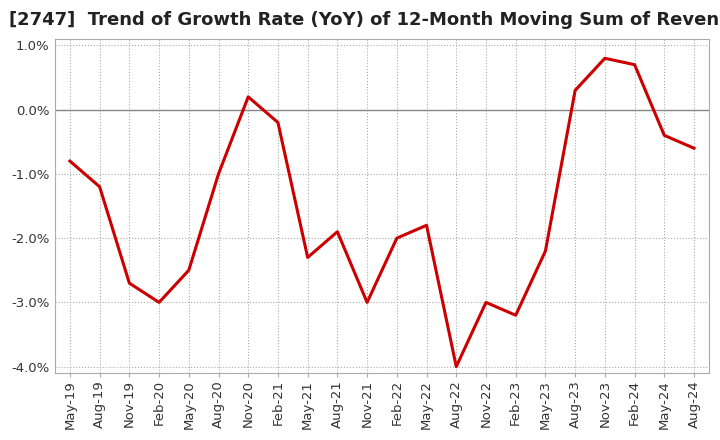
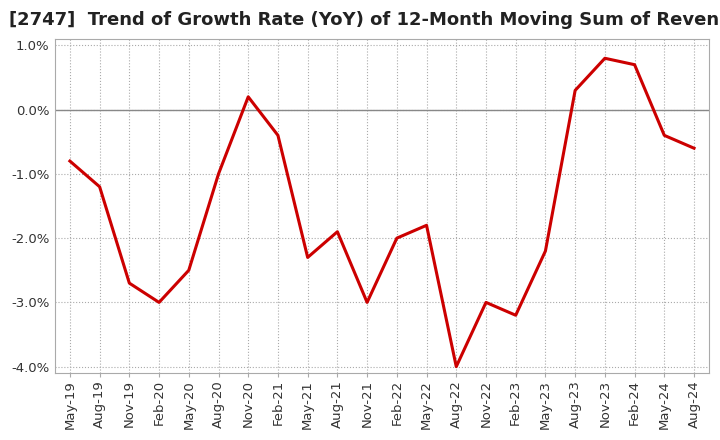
Feb-21: -0.2% -> -0.4%
